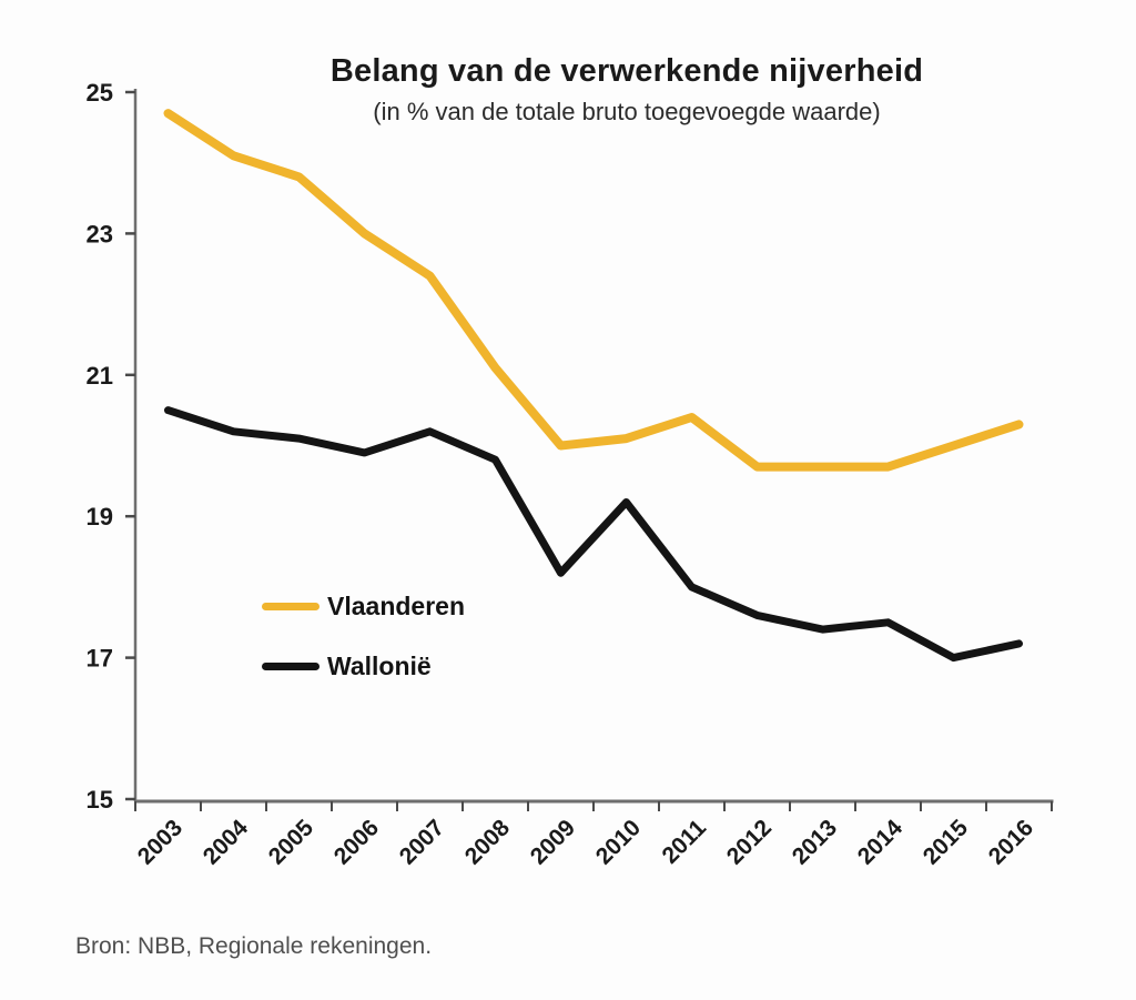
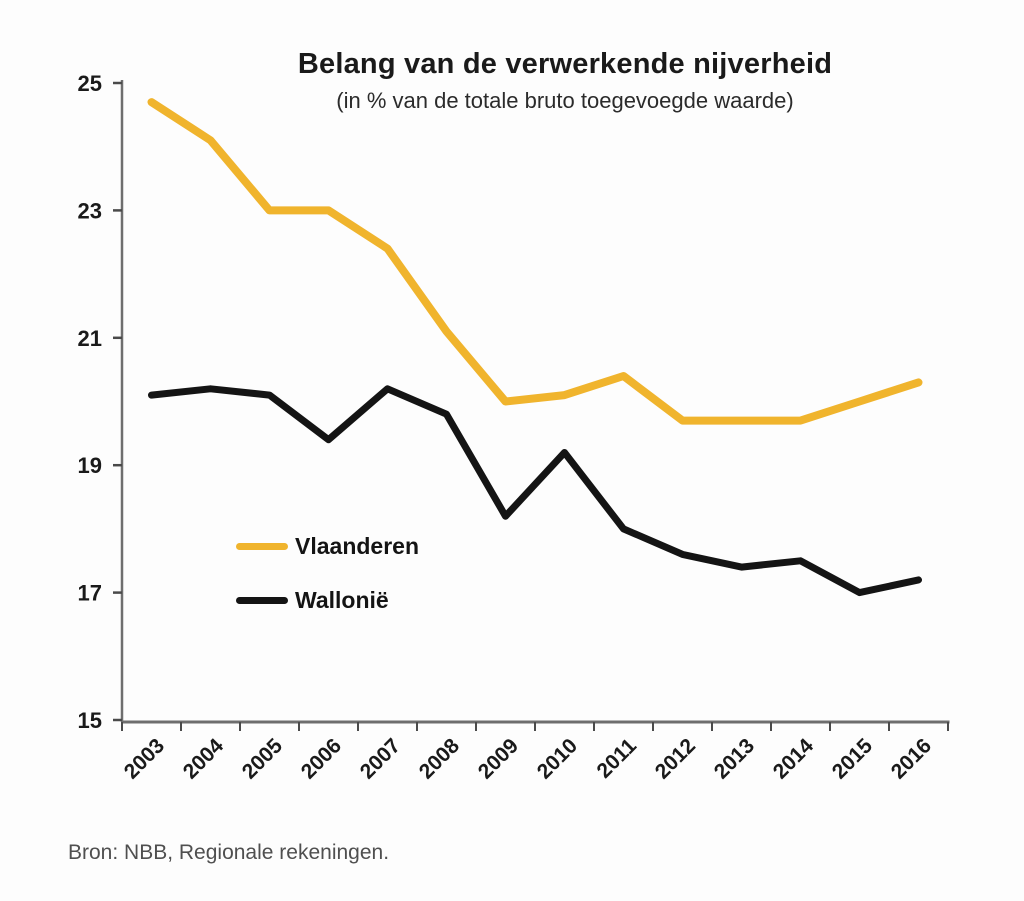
Wallonië/2003: 20.5 -> 20.1
Vlaanderen/2005: 23.8 -> 23.0
Wallonië/2006: 19.9 -> 19.4
